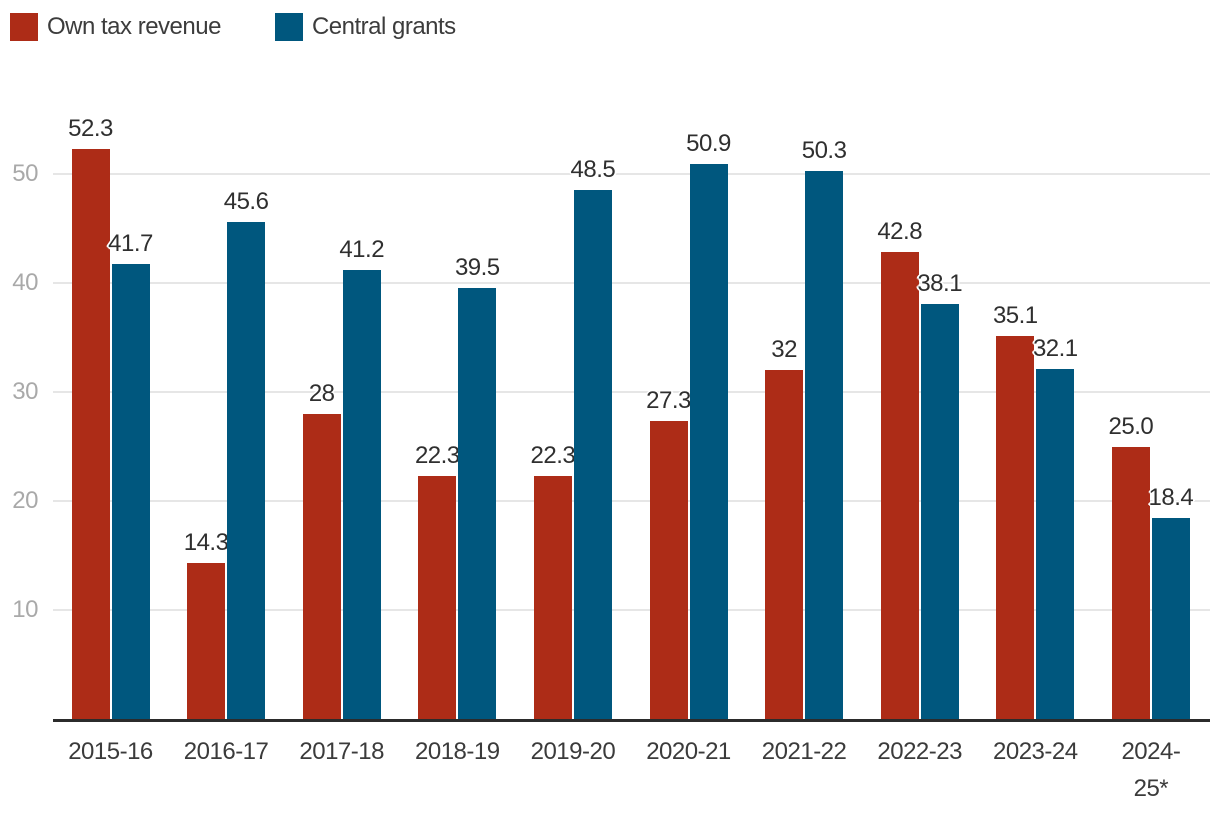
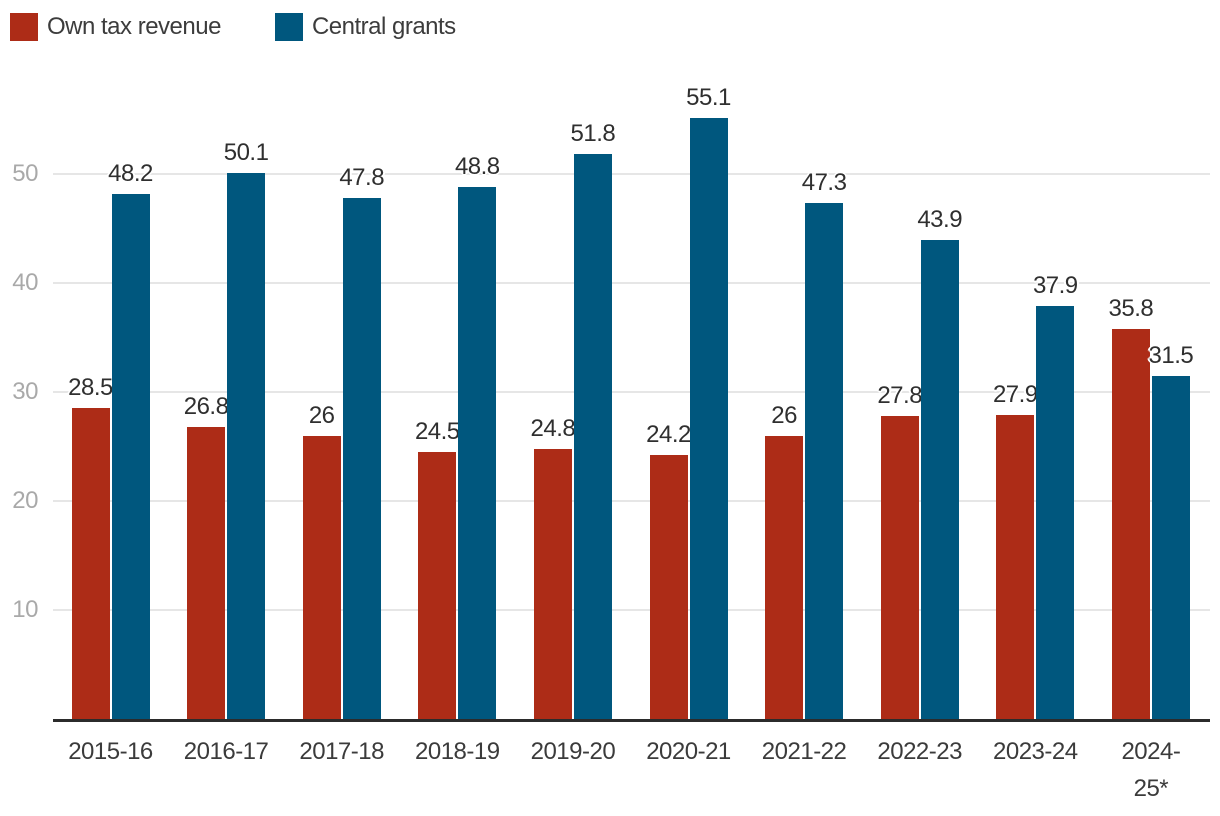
Own tax revenue/2015-16: 52.3 -> 28.5
Central grants/2015-16: 41.7 -> 48.2
Own tax revenue/2016-17: 14.3 -> 26.8
Central grants/2016-17: 45.6 -> 50.1
Own tax revenue/2017-18: 28 -> 26
Central grants/2017-18: 41.2 -> 47.8
Own tax revenue/2018-19: 22.3 -> 24.5
Central grants/2018-19: 39.5 -> 48.8
Own tax revenue/2019-20: 22.3 -> 24.8
Central grants/2019-20: 48.5 -> 51.8
Own tax revenue/2020-21: 27.3 -> 24.2
Central grants/2020-21: 50.9 -> 55.1
Own tax revenue/2021-22: 32 -> 26
Central grants/2021-22: 50.3 -> 47.3
Own tax revenue/2022-23: 42.8 -> 27.8
Central grants/2022-23: 38.1 -> 43.9
Own tax revenue/2023-24: 35.1 -> 27.9
Central grants/2023-24: 32.1 -> 37.9
Own tax revenue/2024-25*: 25.0 -> 35.8
Central grants/2024-25*: 18.4 -> 31.5
